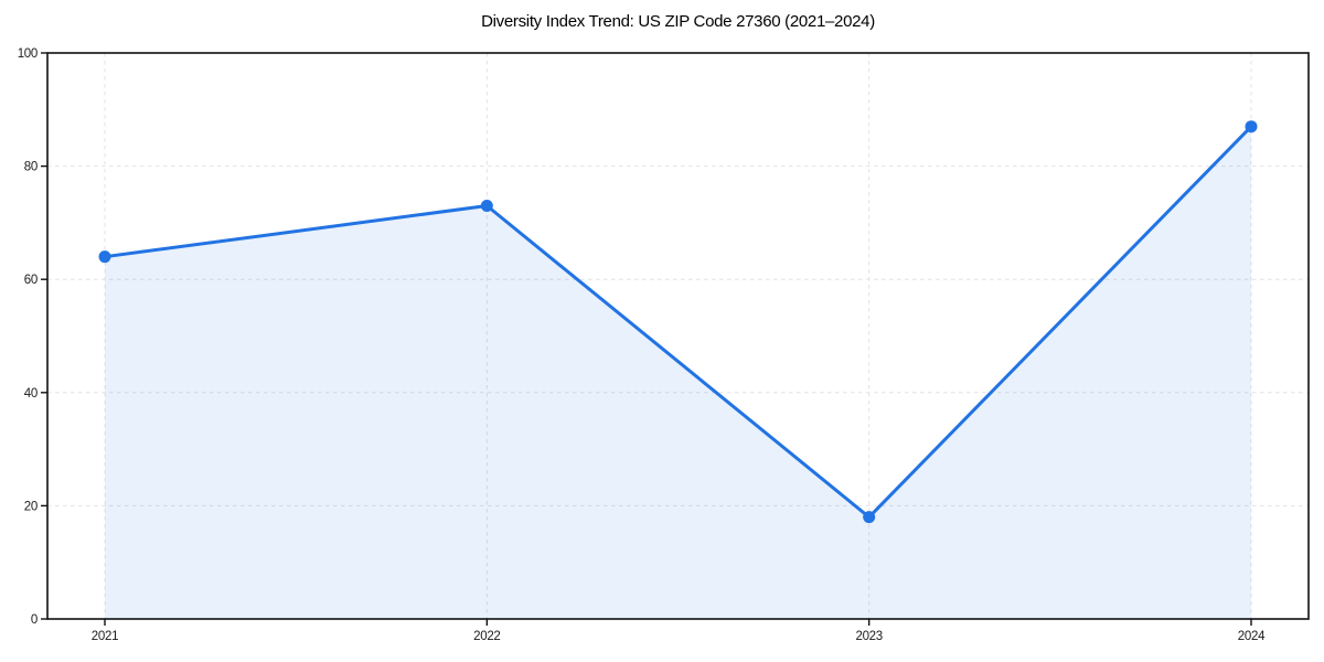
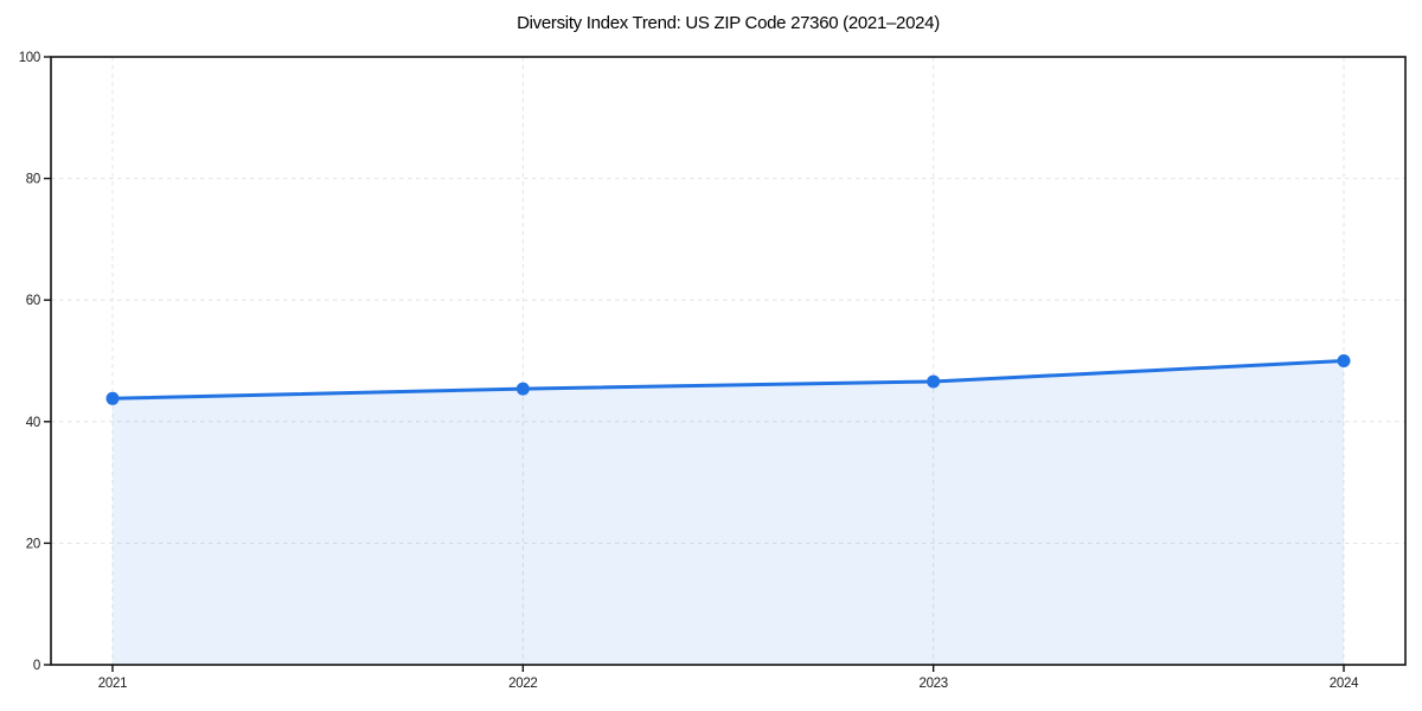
2021: 64 -> 44
2022: 73 -> 45
2023: 18 -> 47
2024: 87 -> 50
